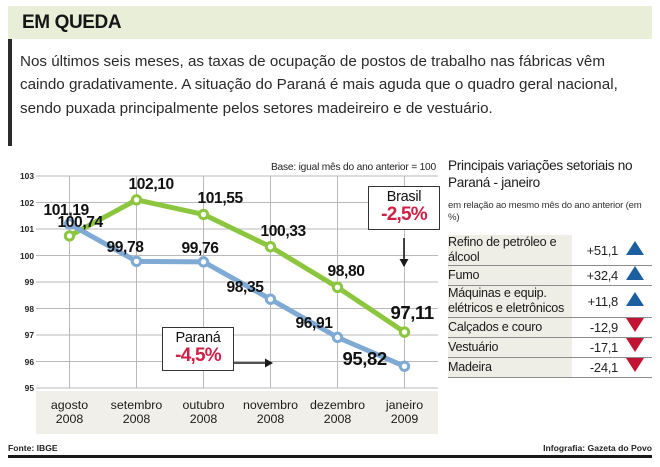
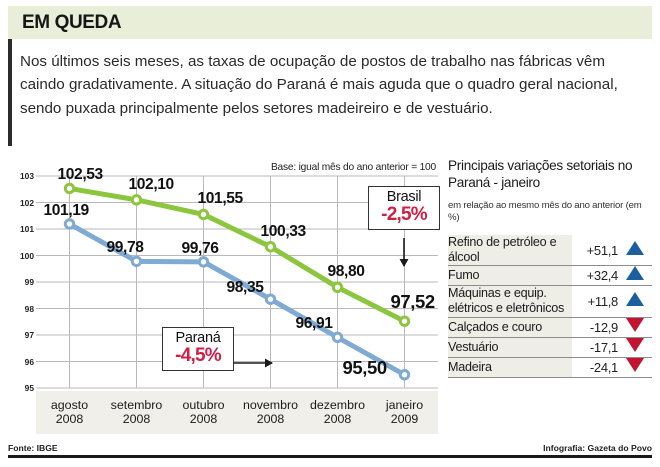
Brasil/agosto 2008: 100,74 -> 102,53
Brasil/janeiro 2009: 97,11 -> 97,52
Paraná/janeiro 2009: 95,82 -> 95,50
